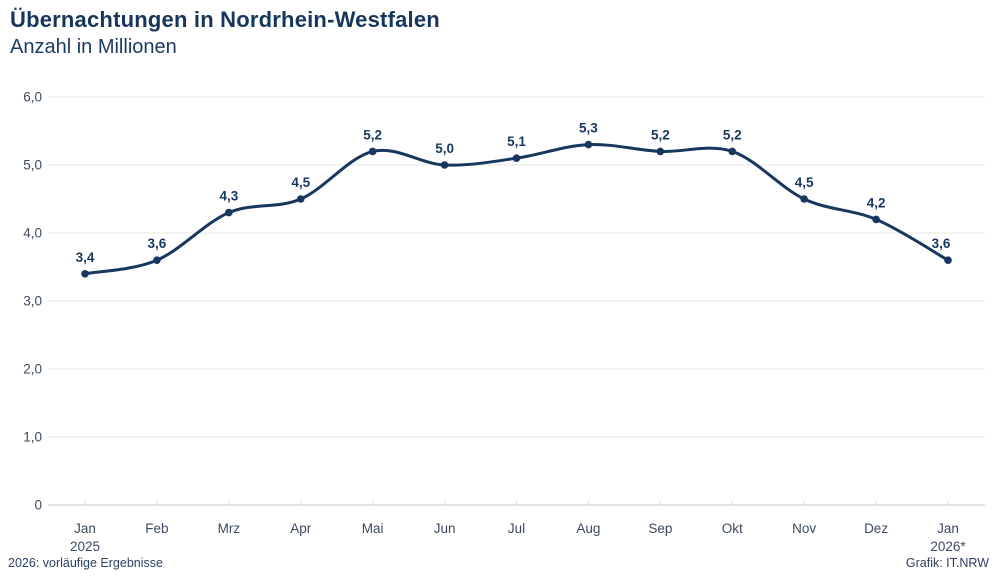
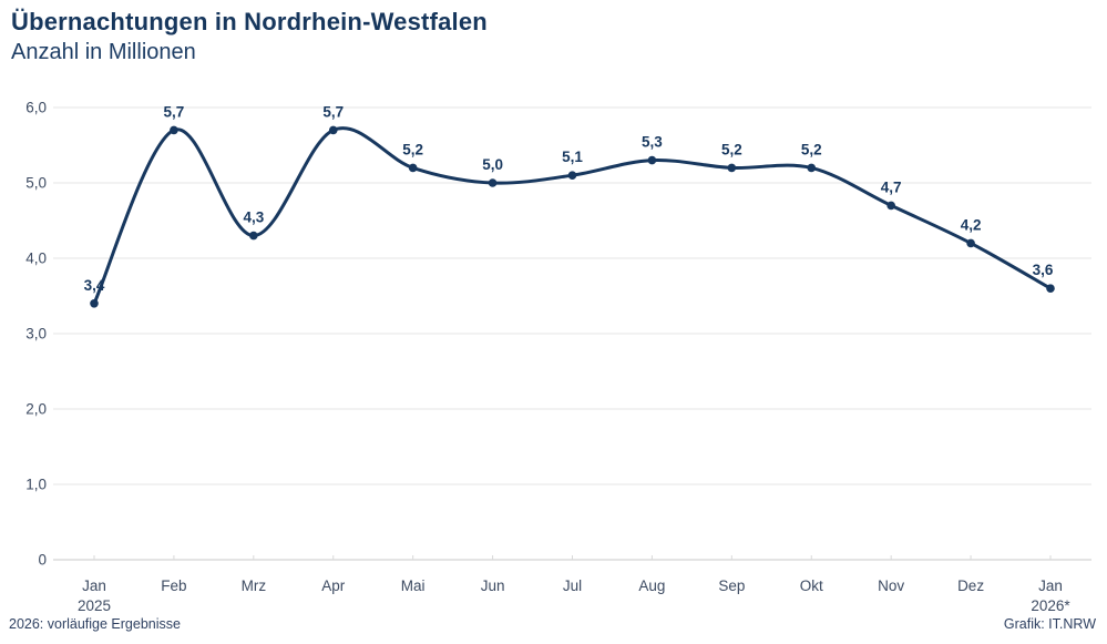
Feb: 3,6 -> 5,7
Apr: 4,5 -> 5,7
Nov: 4,5 -> 4,7
